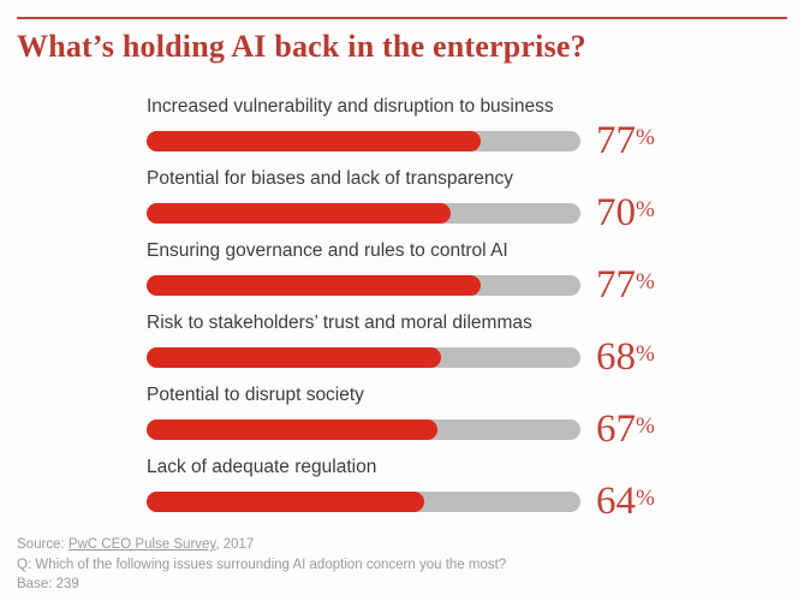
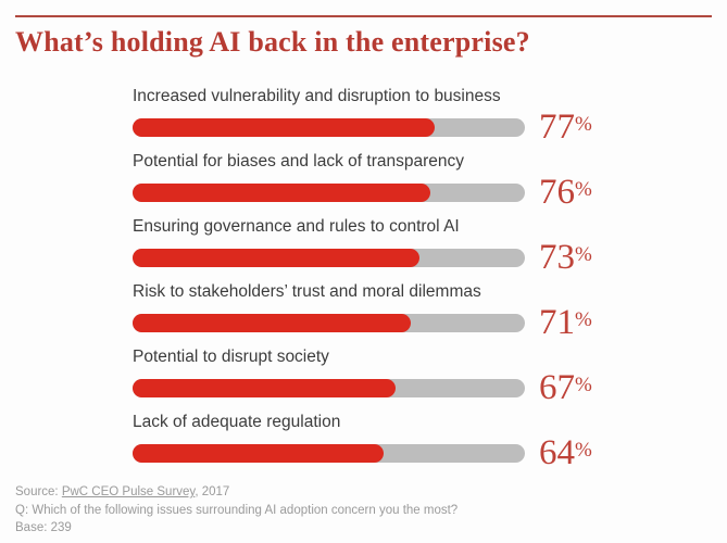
Potential for biases and lack of transparency: 70 -> 76
Ensuring governance and rules to control AI: 77 -> 73
Risk to stakeholders’ trust and moral dilemmas: 68 -> 71
